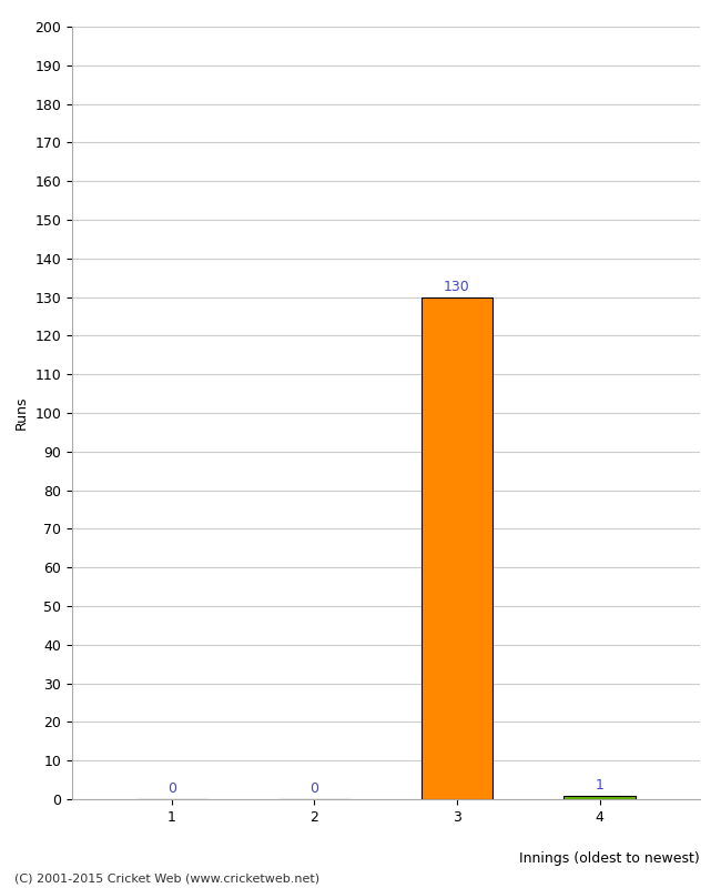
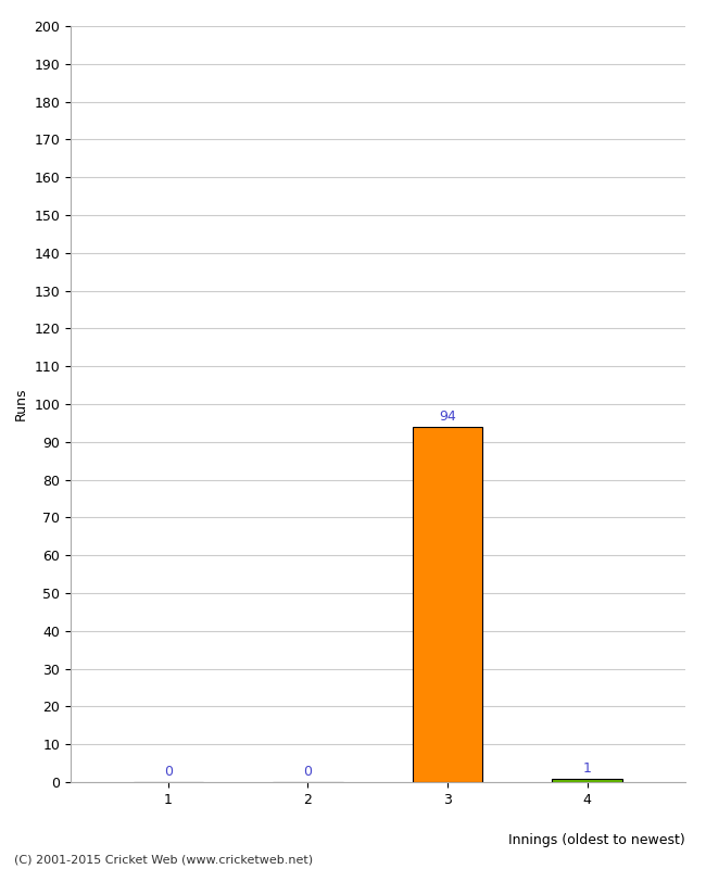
3: 130 -> 94
